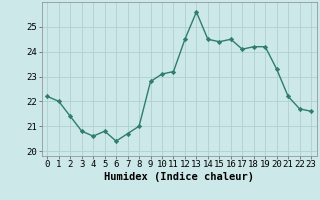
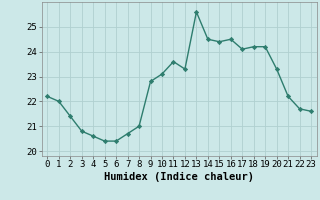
5: 20.8 -> 20.4
11: 23.2 -> 23.6
12: 24.5 -> 23.3
